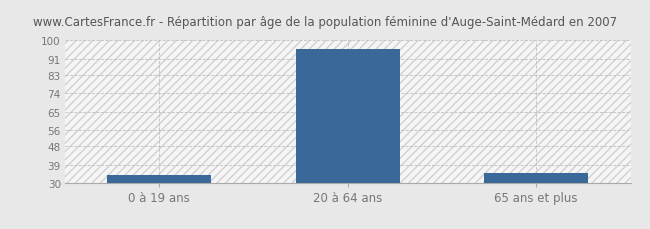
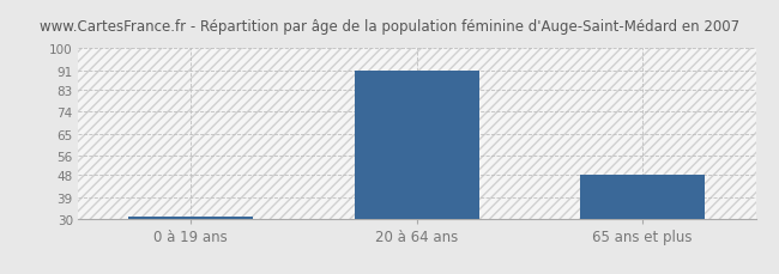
0 à 19 ans: 34 -> 31
20 à 64 ans: 96 -> 91
65 ans et plus: 35 -> 48
